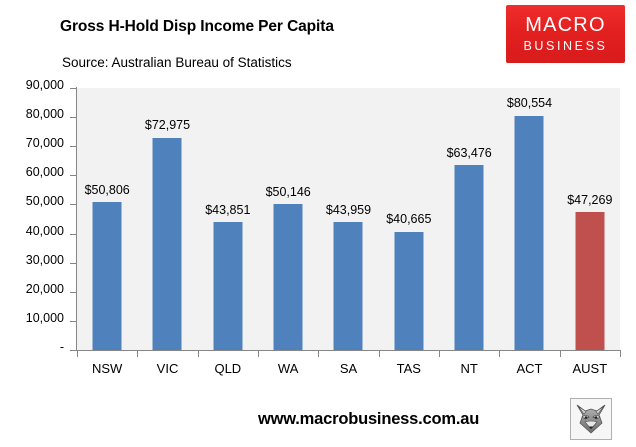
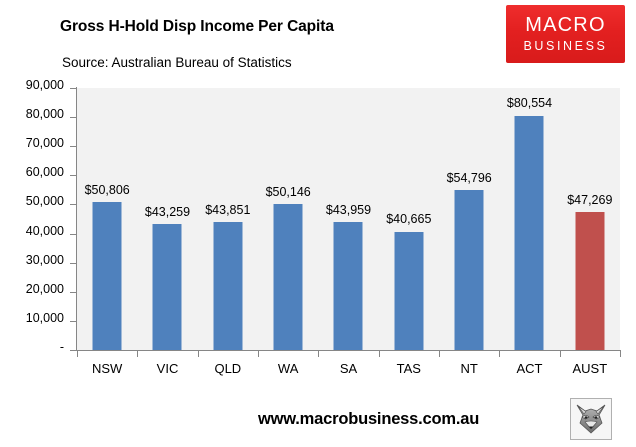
VIC: $72,975 -> $43,259
NT: $63,476 -> $54,796
